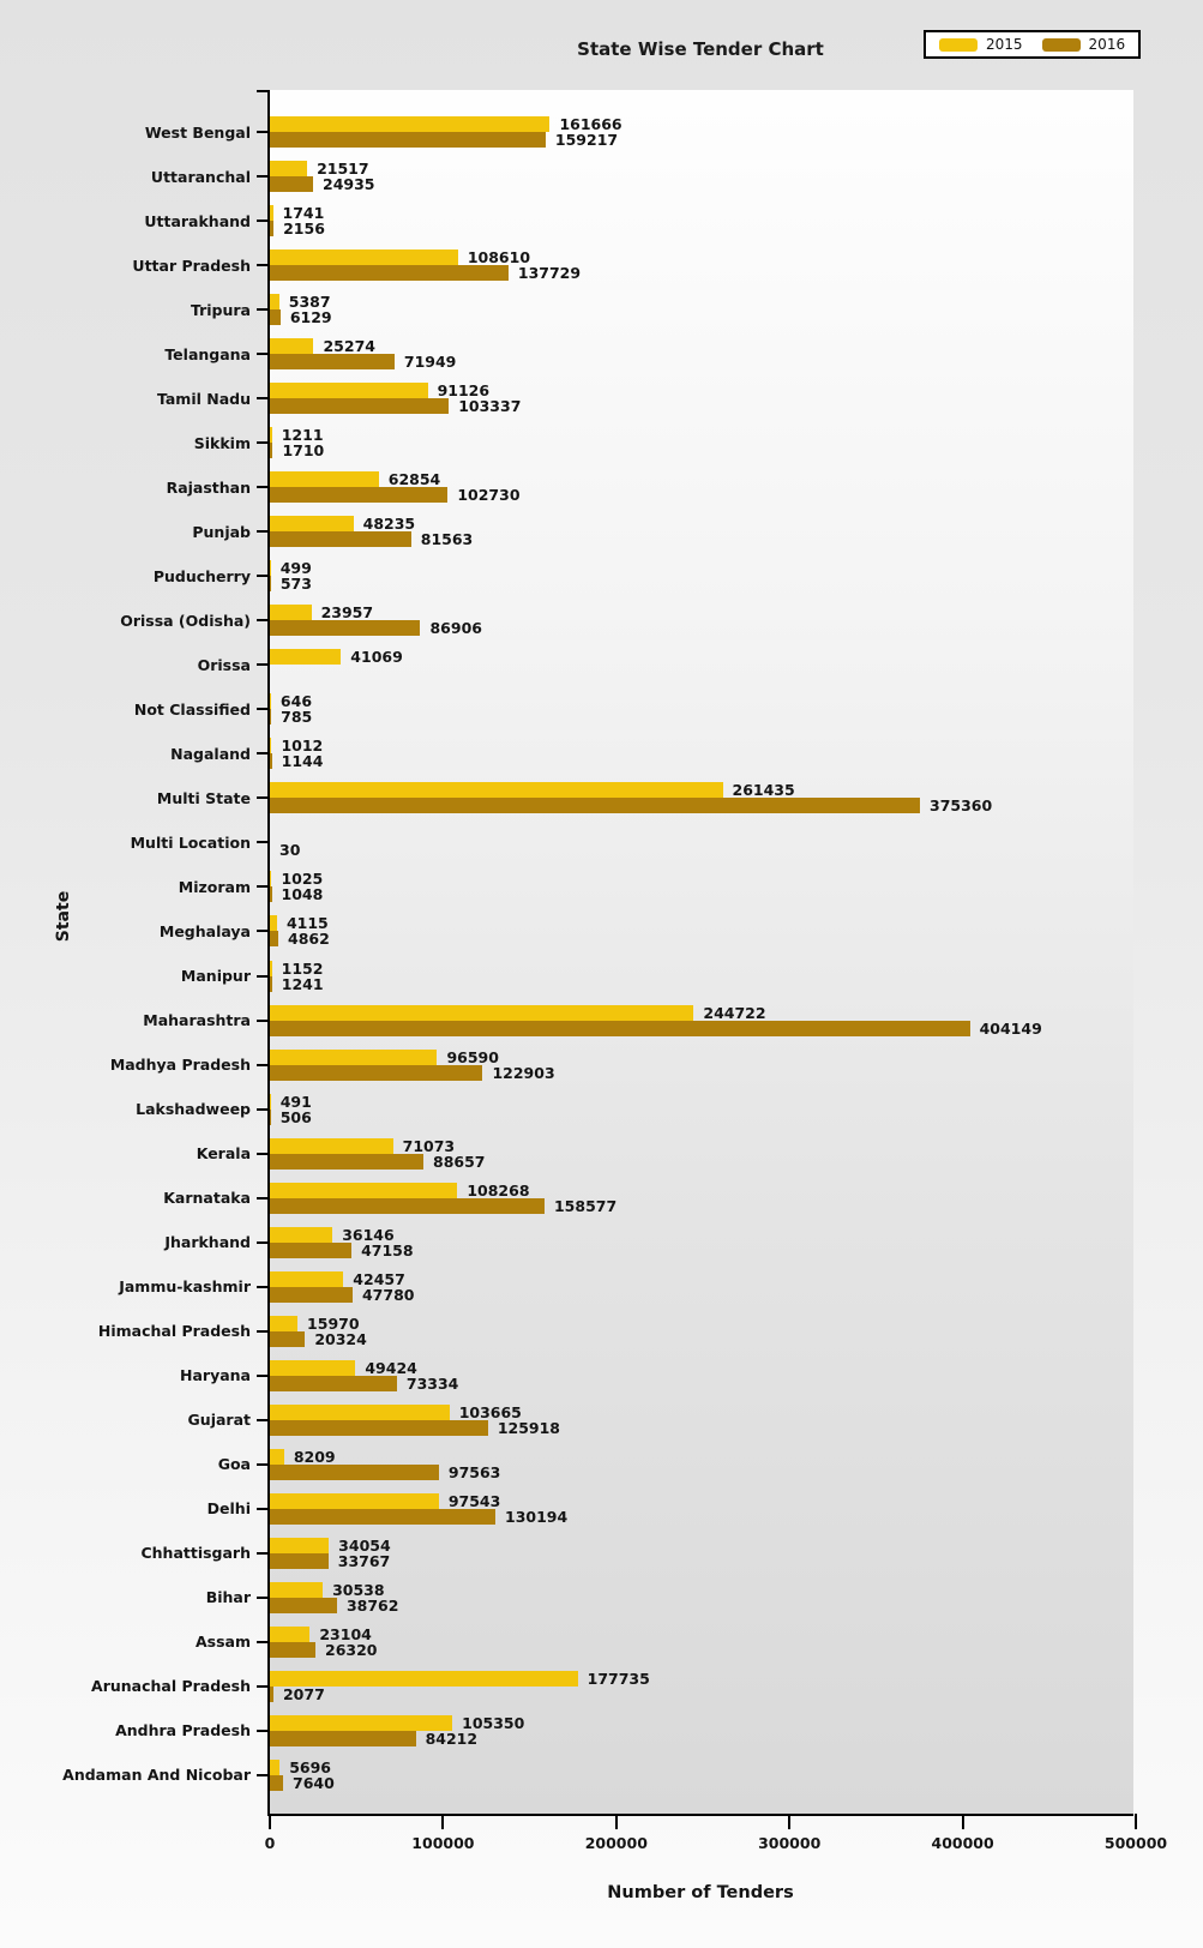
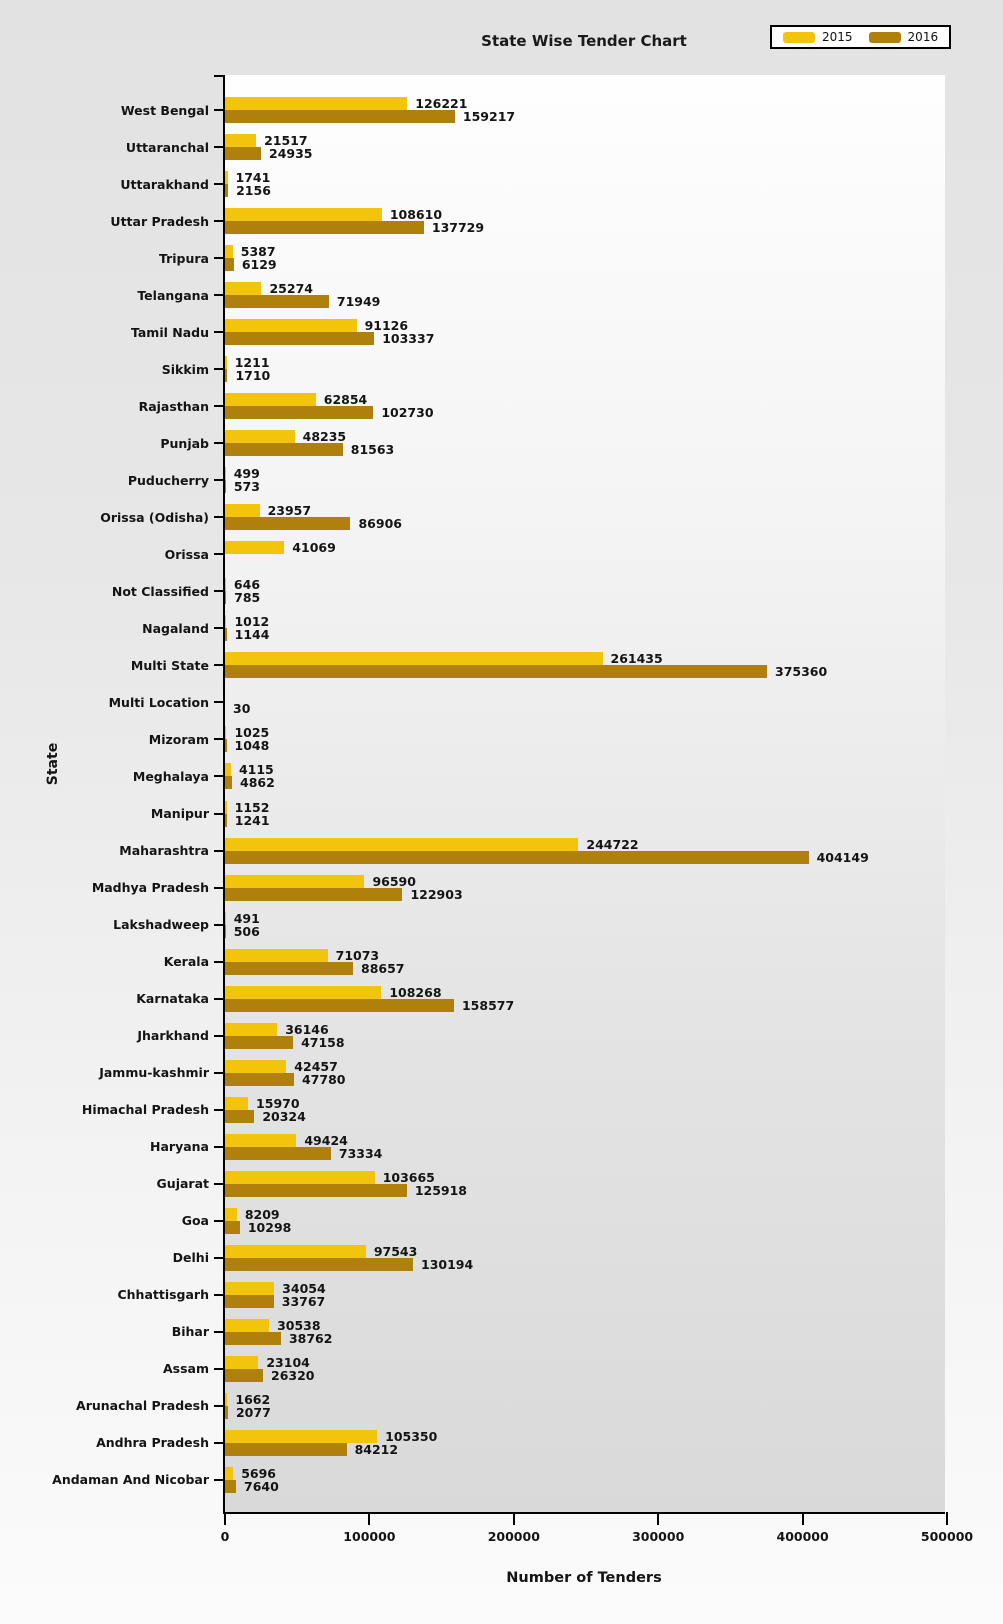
2015/West Bengal: 161666 -> 126221
2016/Goa: 97563 -> 10298
2015/Arunachal Pradesh: 177735 -> 1662
